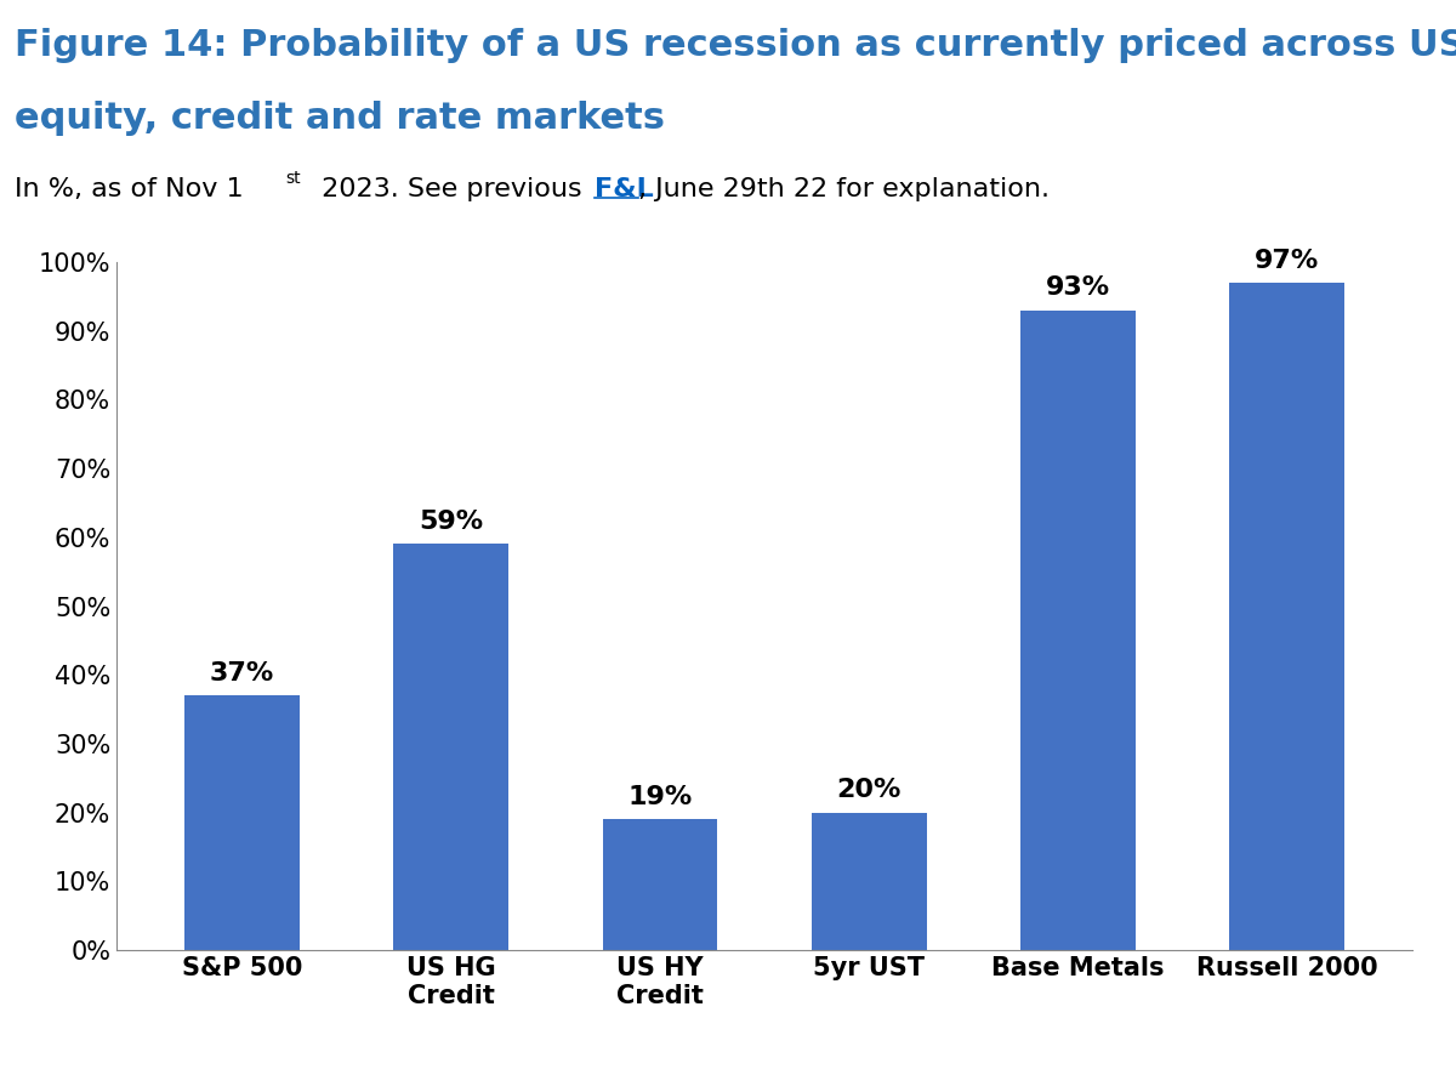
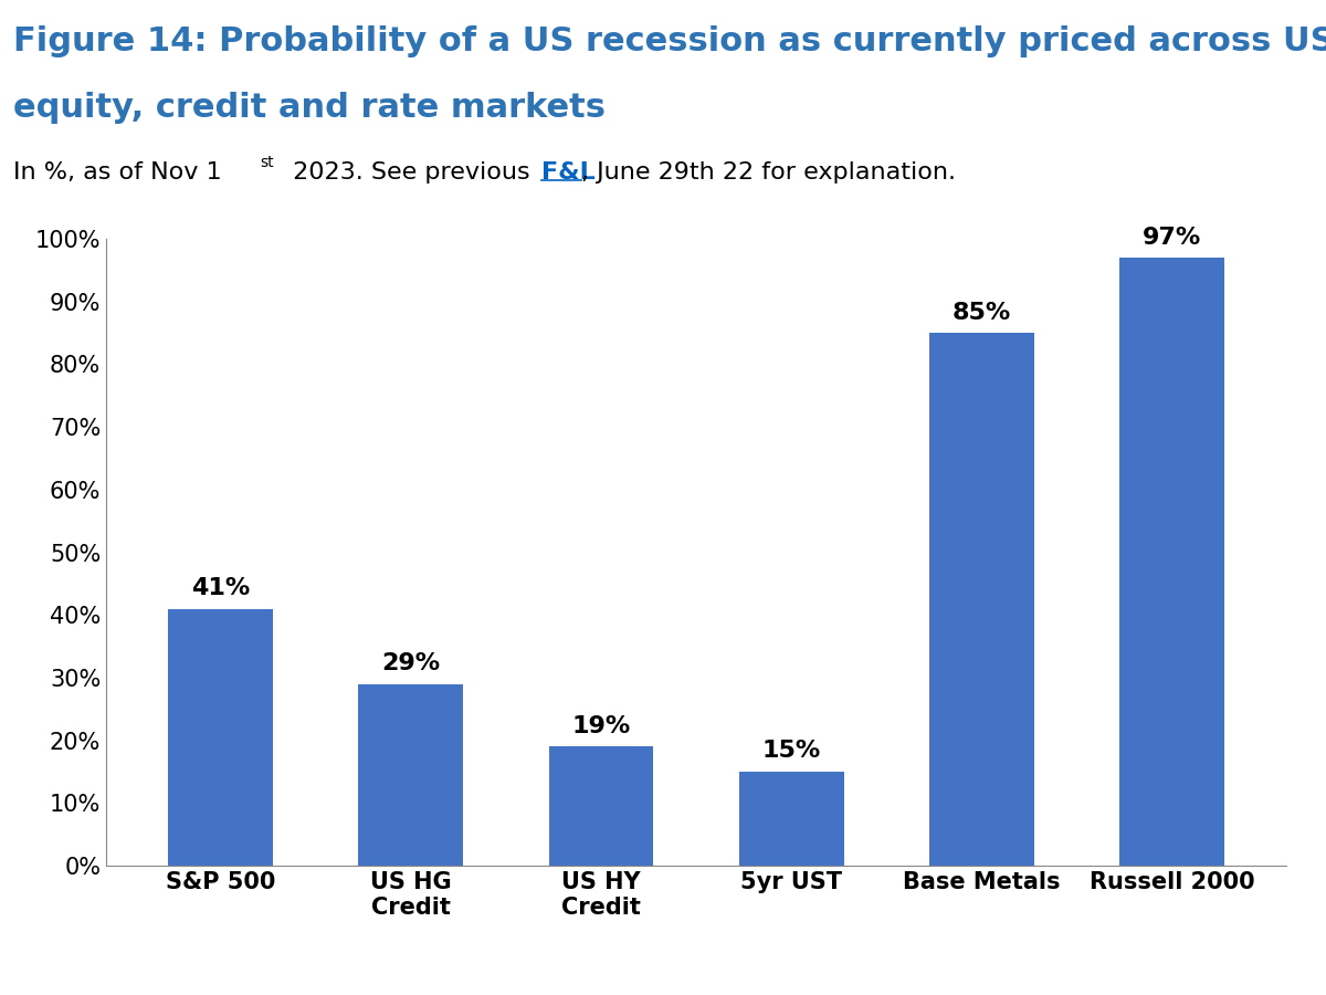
S&P 500: 37% -> 41%
US HG Credit: 59% -> 29%
5yr UST: 20% -> 15%
Base Metals: 93% -> 85%
